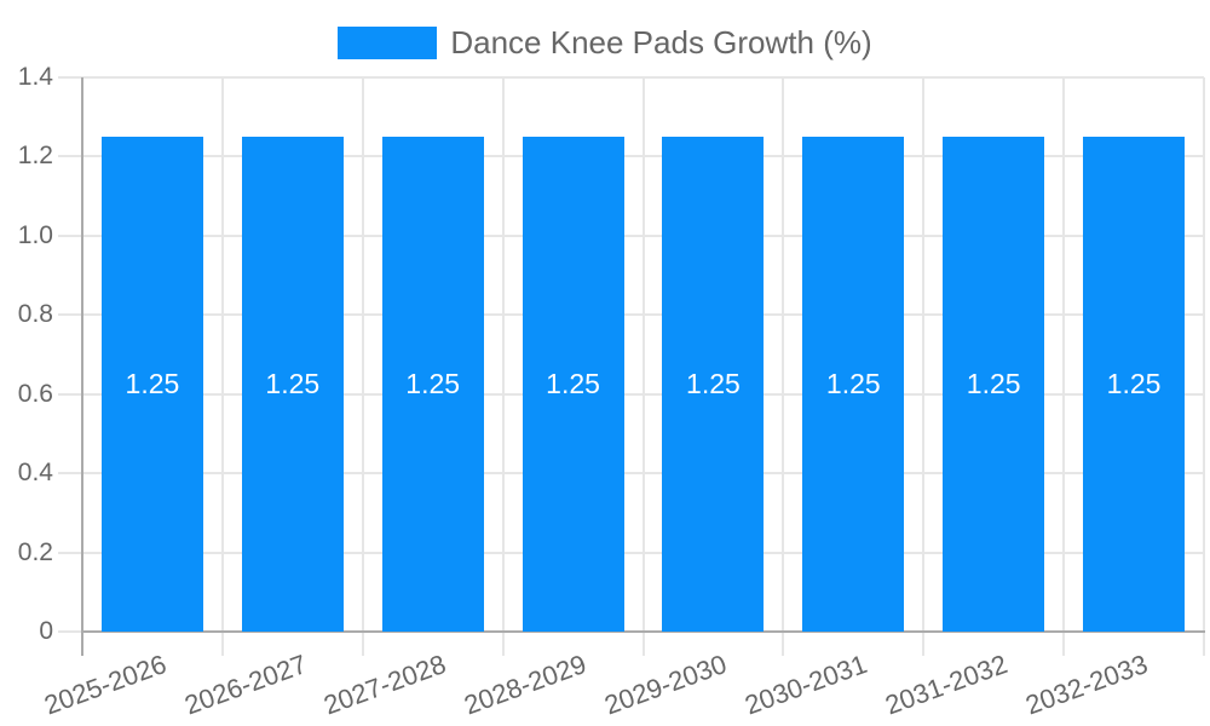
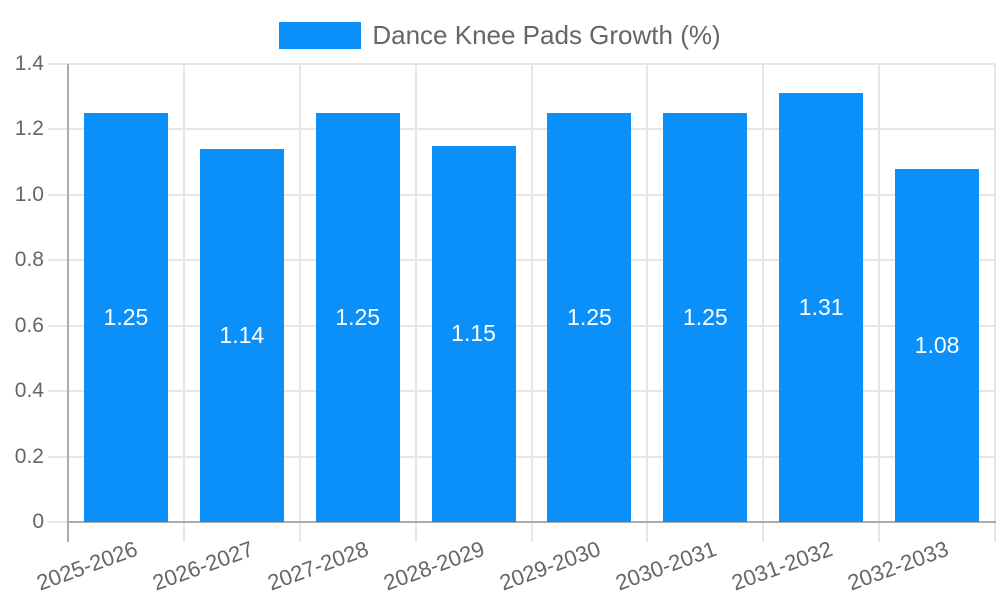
2026-2027: 1.25 -> 1.14
2028-2029: 1.25 -> 1.15
2031-2032: 1.25 -> 1.31
2032-2033: 1.25 -> 1.08
